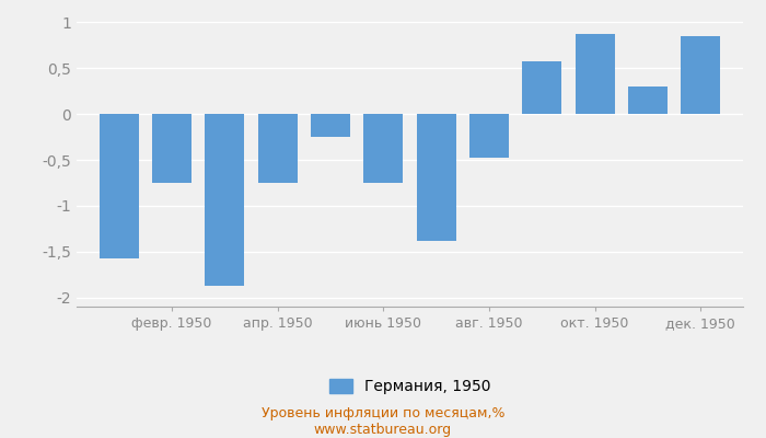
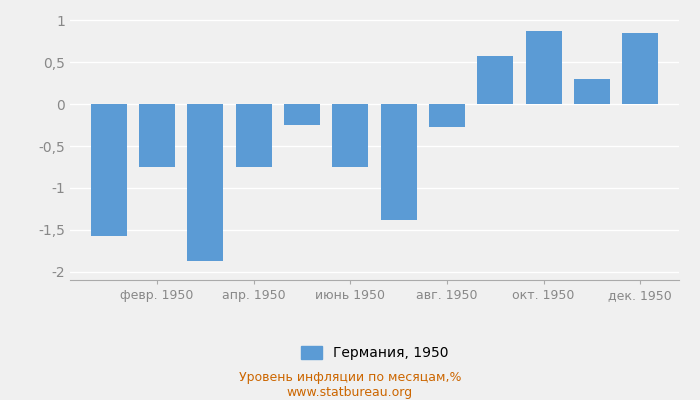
авг. 1950: -0,48 -> -0,27
